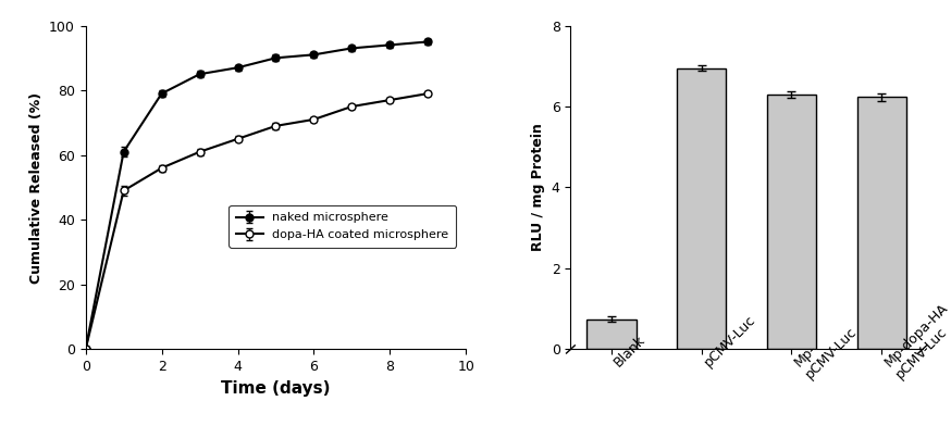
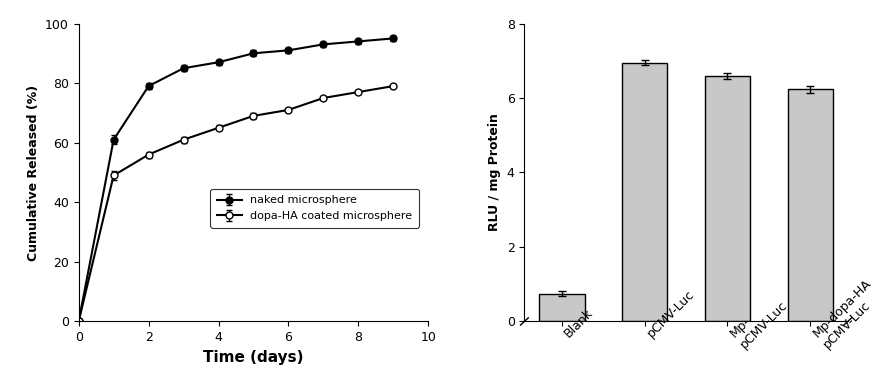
Mp- pCMV-Luc: 6.30 -> 6.60
